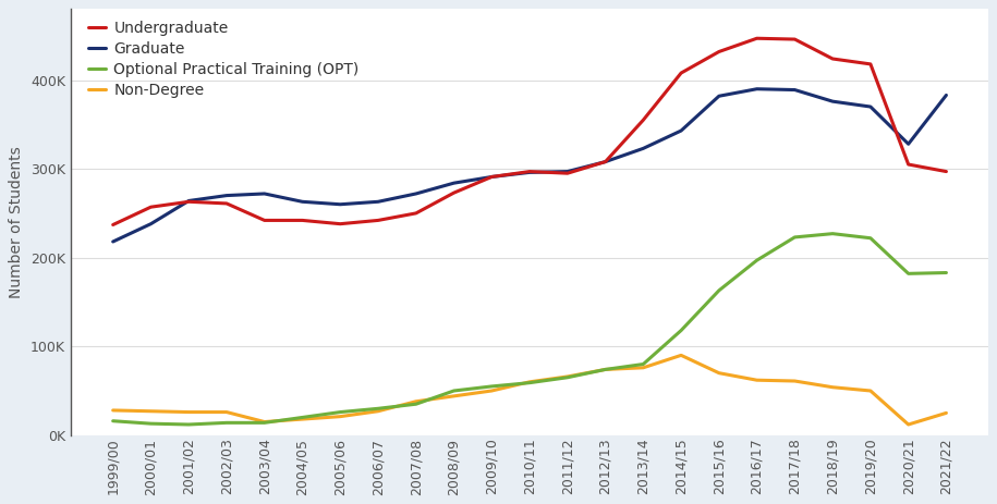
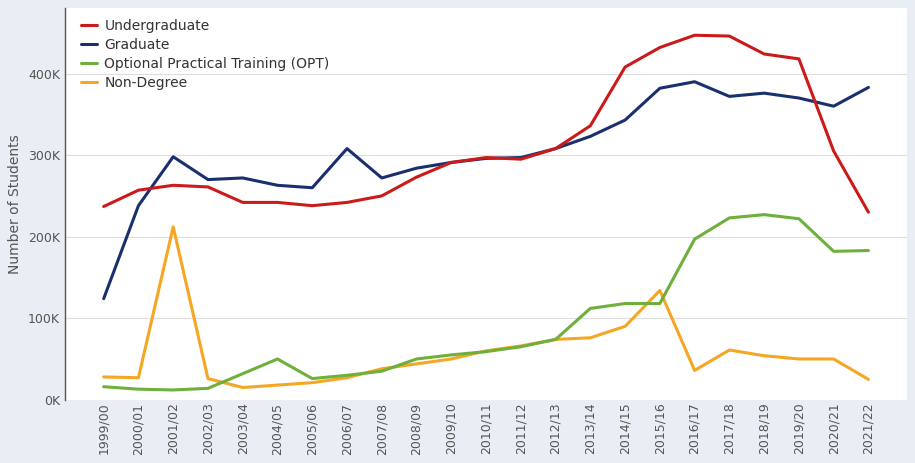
Graduate/1999/00: 218K -> 124K
Graduate/2001/02: 264K -> 298K
Non-Degree/2001/02: 26K -> 212K
Optional Practical Training (OPT)/2003/04: 14K -> 32K
Optional Practical Training (OPT)/2004/05: 20K -> 50K
Graduate/2006/07: 263K -> 308K
Undergraduate/2013/14: 355K -> 336K
Optional Practical Training (OPT)/2013/14: 80K -> 112K
Optional Practical Training (OPT)/2015/16: 163K -> 118K
Non-Degree/2015/16: 70K -> 134K
Non-Degree/2016/17: 62K -> 36K
Graduate/2017/18: 389K -> 372K
Graduate/2020/21: 328K -> 360K
Non-Degree/2020/21: 12K -> 50K
Undergraduate/2021/22: 297K -> 230K
